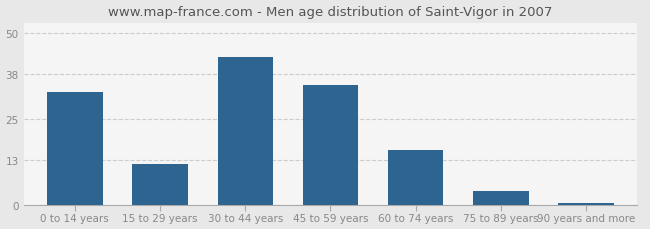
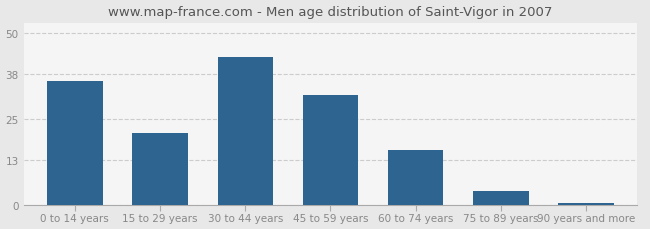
0 to 14 years: 33.0 -> 36.0
15 to 29 years: 12.0 -> 21.0
45 to 59 years: 35.0 -> 32.0
